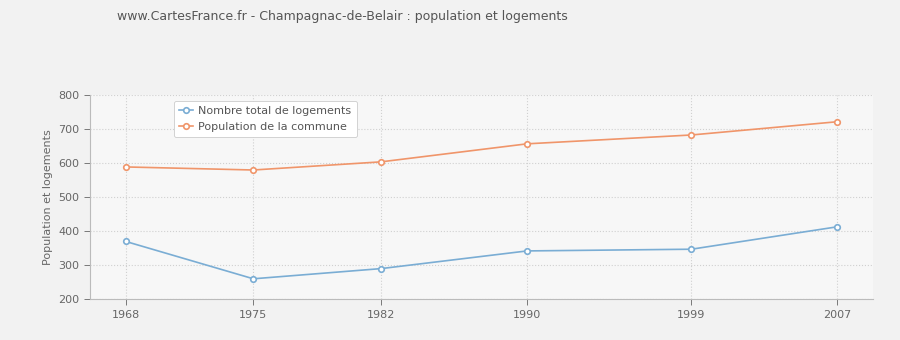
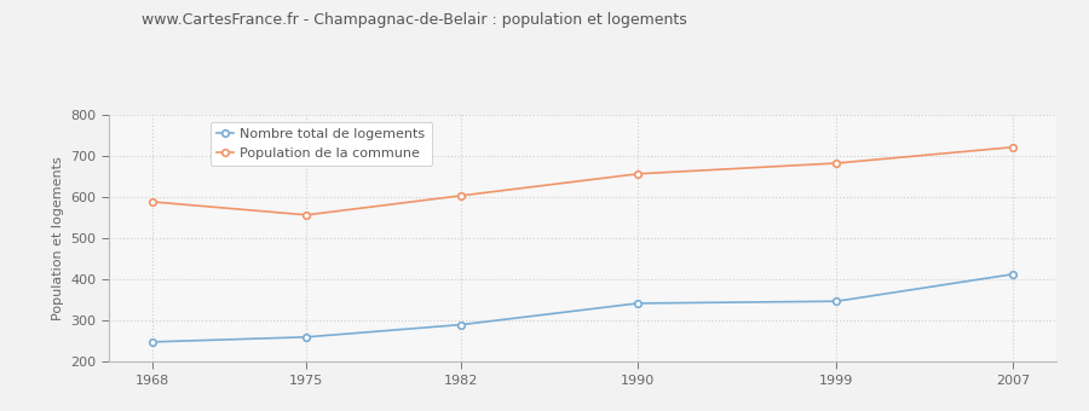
Nombre total de logements/1968: 370 -> 248
Population de la commune/1975: 580 -> 557
